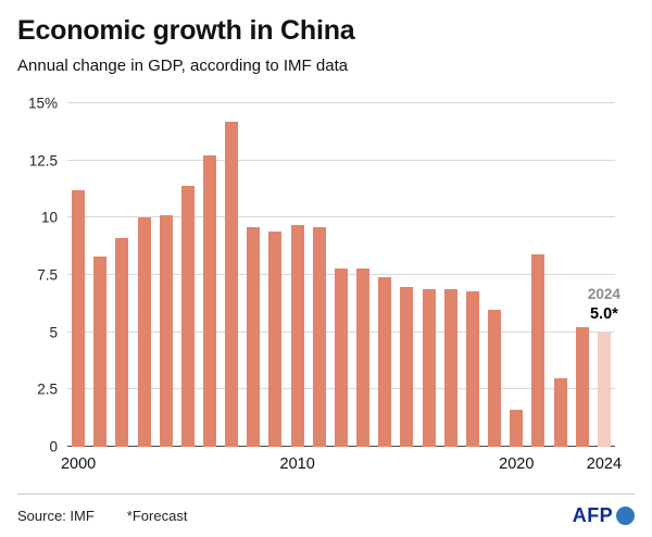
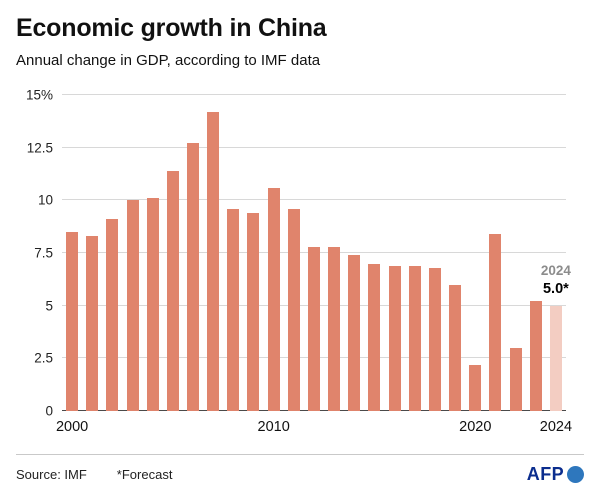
2000: 11.2% -> 8.5%
2010: 9.7% -> 10.6%
2020: 1.6% -> 2.2%
